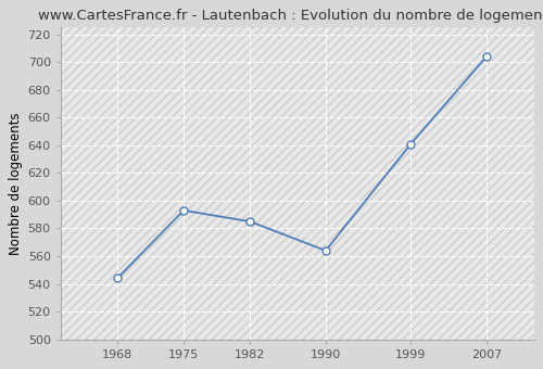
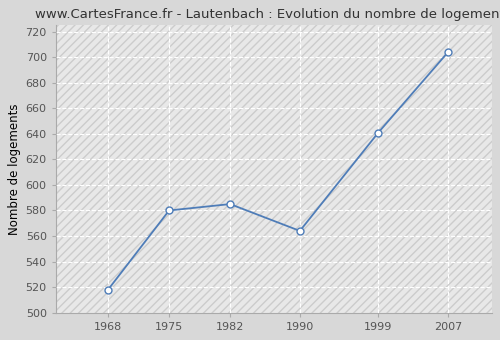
1968: 544 -> 518
1975: 593 -> 580
